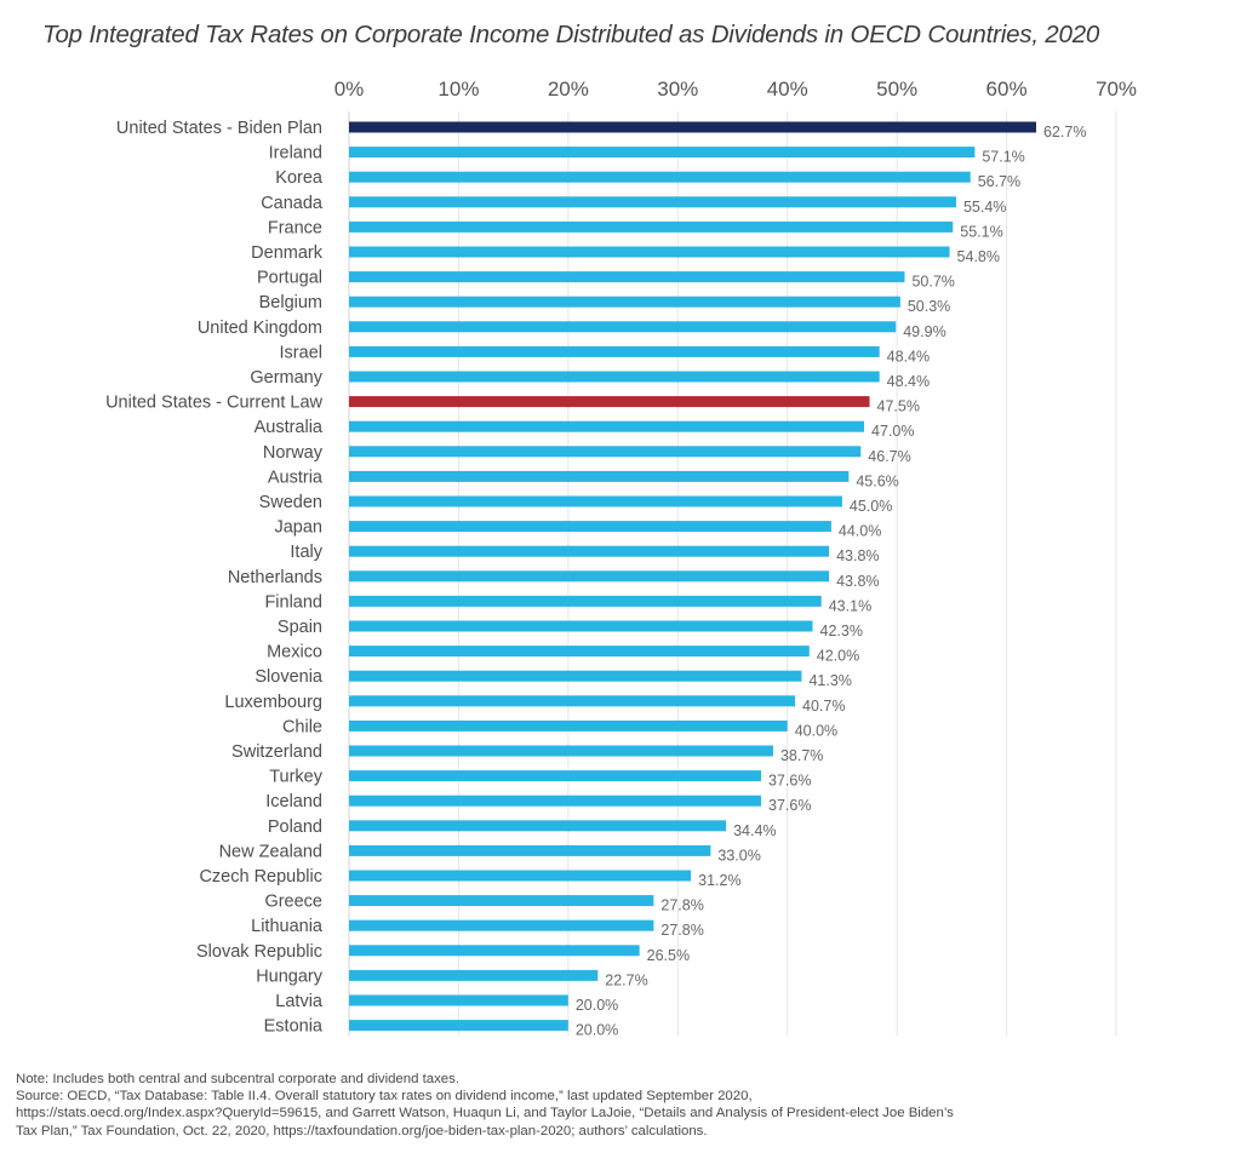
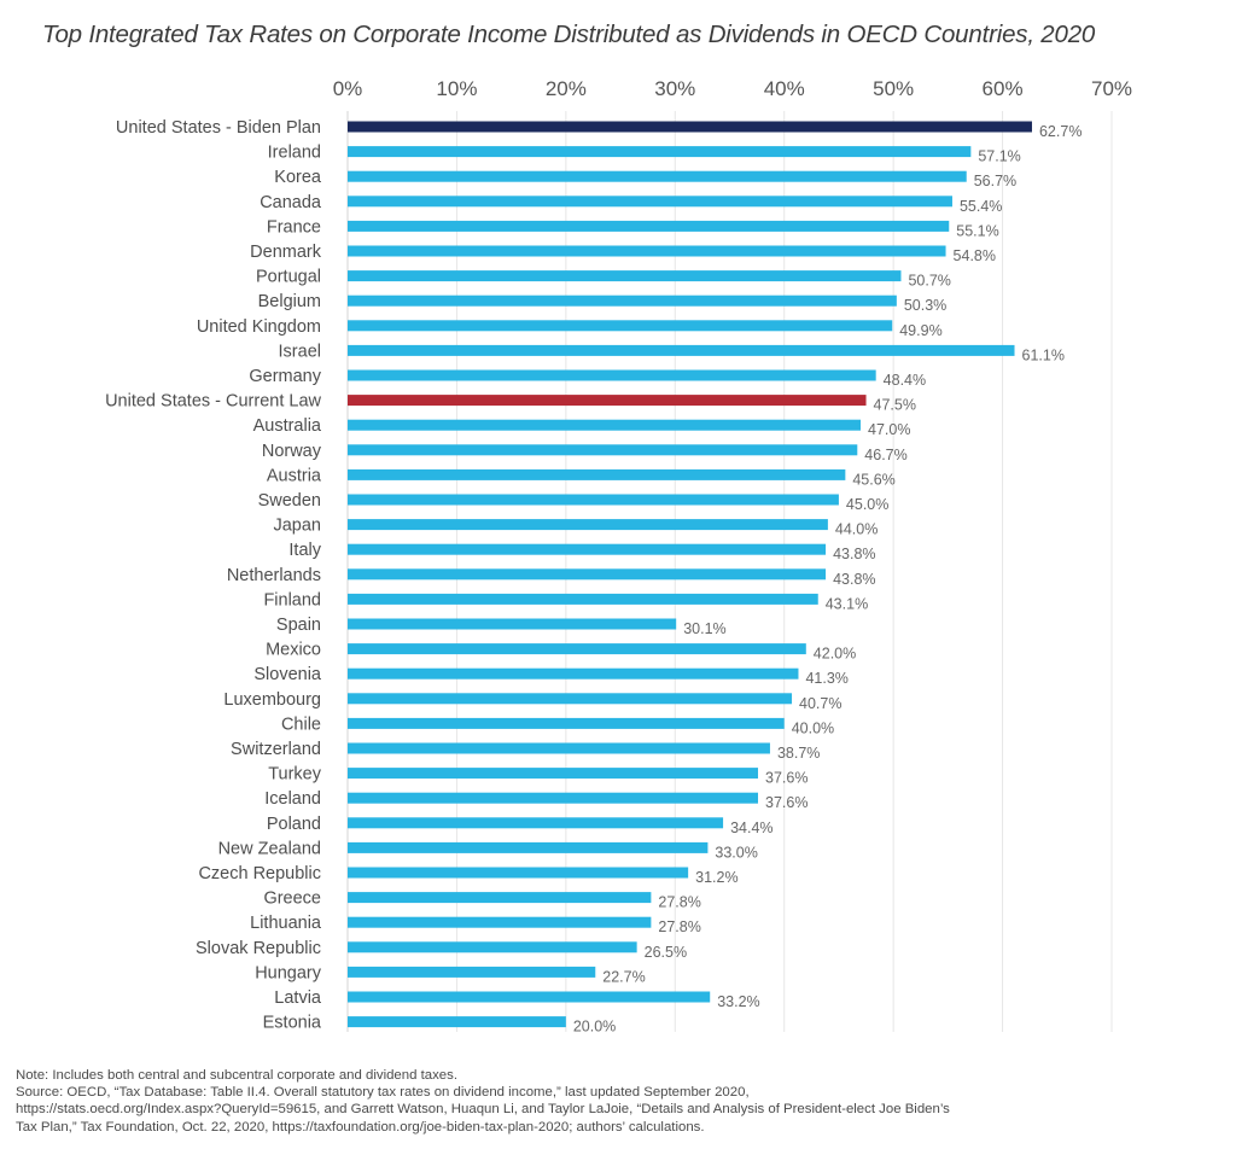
Israel: 48.4% -> 61.1%
Spain: 42.3% -> 30.1%
Latvia: 20.0% -> 33.2%
